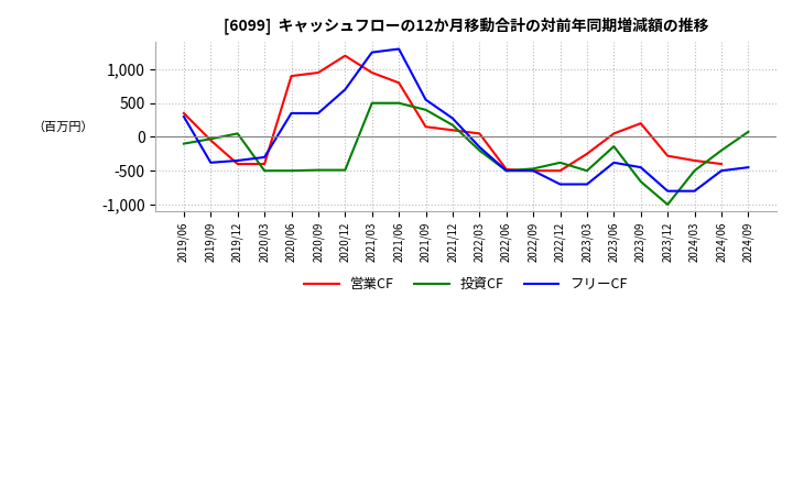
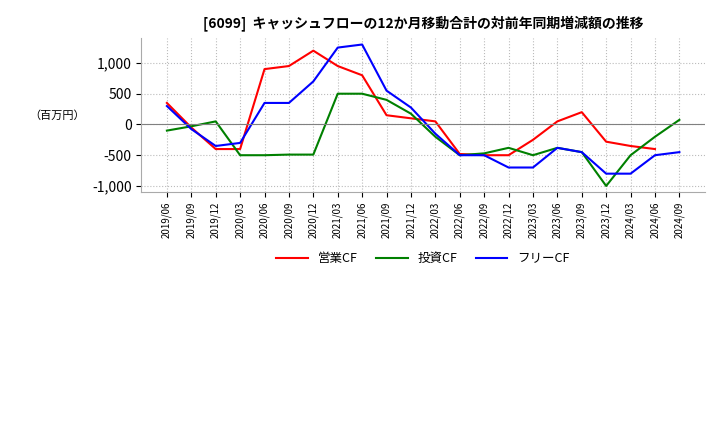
フリーCF/2019/09: -380 -> -80
投資CF/2023/06: -140 -> -380
投資CF/2023/09: -660 -> -450
